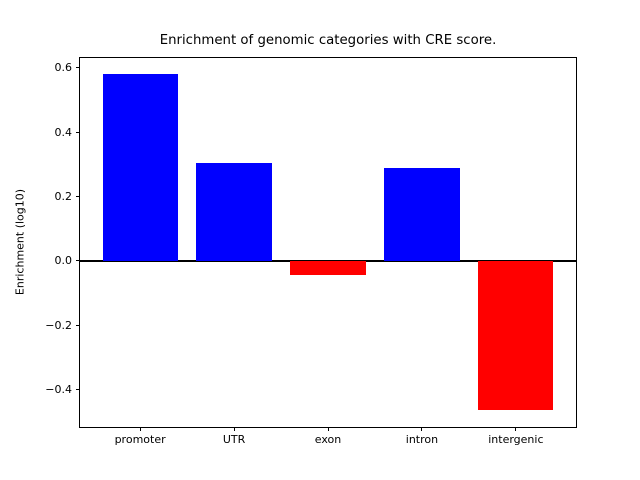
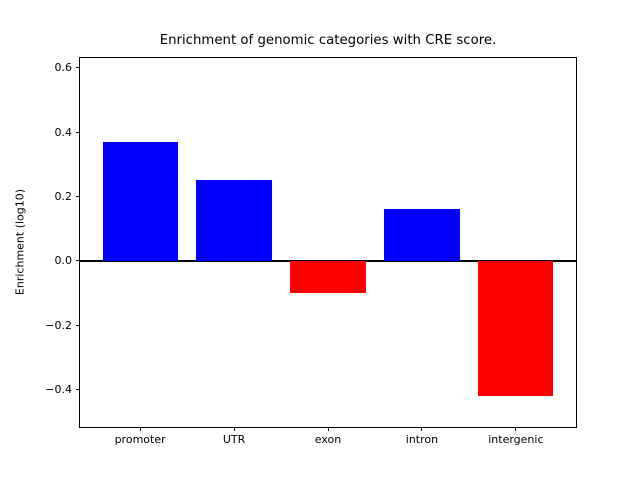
promoter: 0.58 -> 0.37
UTR: 0.30 -> 0.25
exon: -0.04 -> -0.10
intron: 0.29 -> 0.16
intergenic: -0.47 -> -0.42
